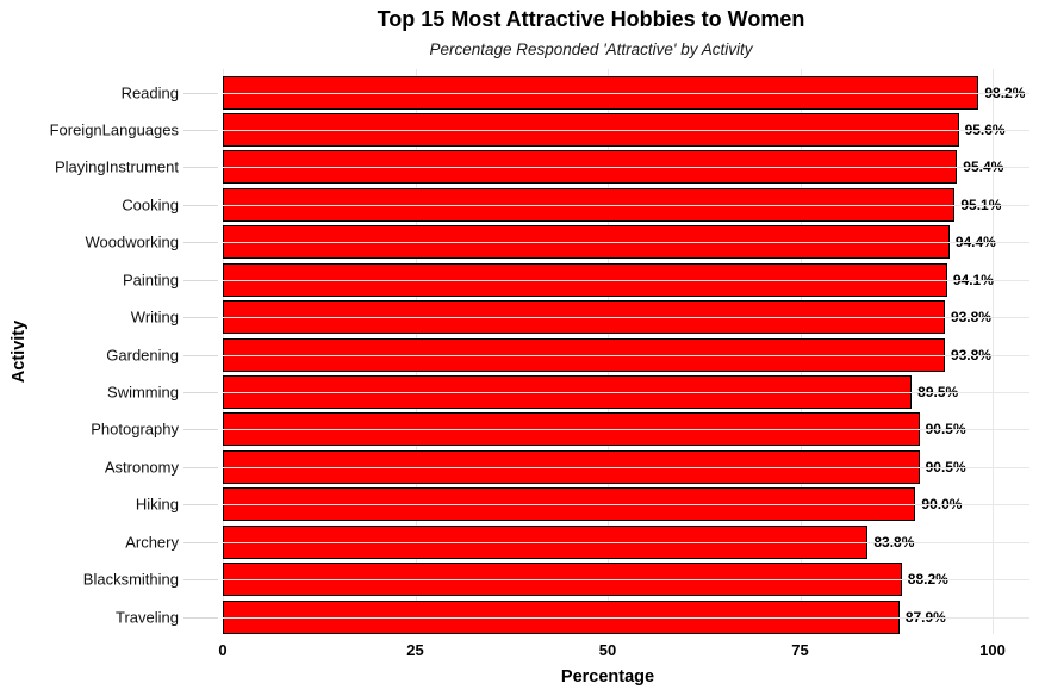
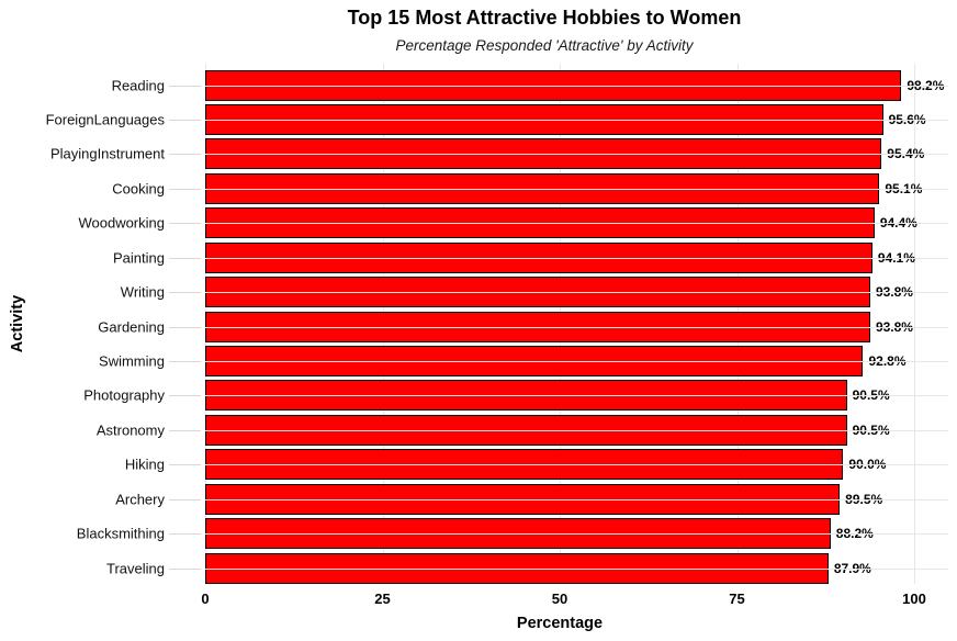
Swimming: 89.5% -> 92.8%
Archery: 83.8% -> 89.5%
